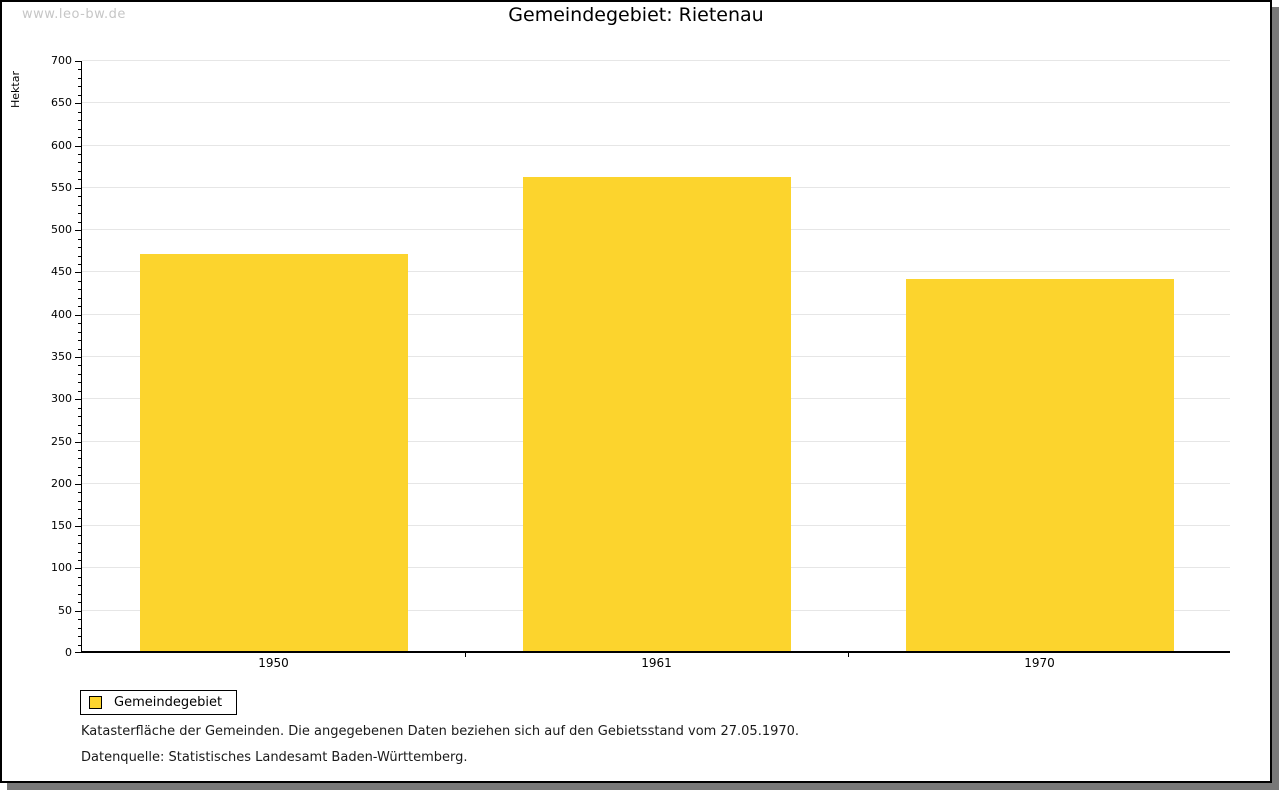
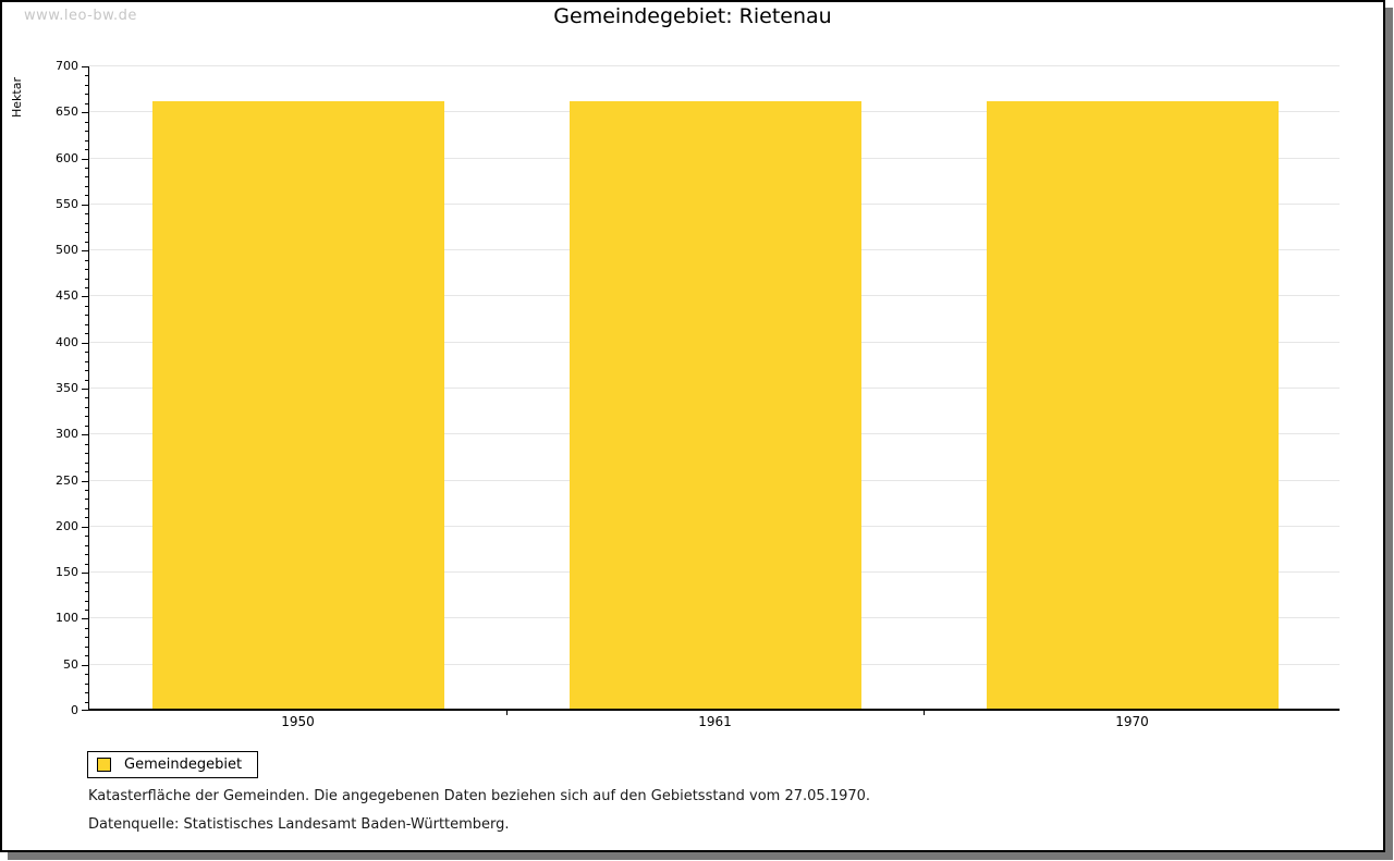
1950: 470 -> 660
1961: 560 -> 660
1970: 440 -> 660
